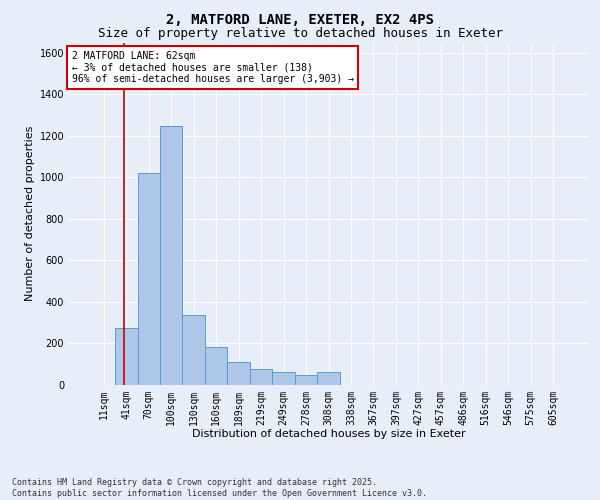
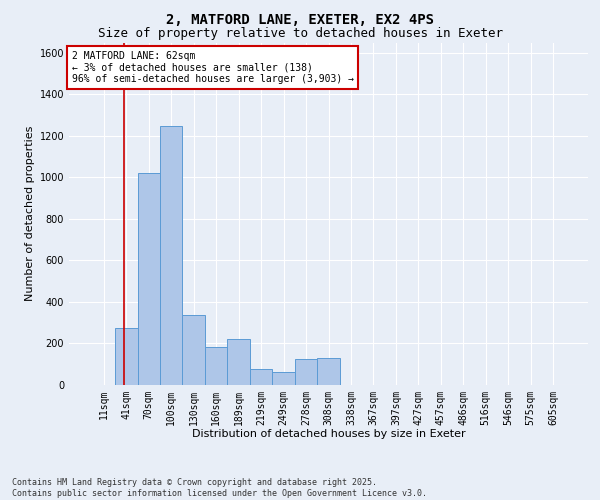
189sqm: 110 -> 220
278sqm: 50 -> 125
308sqm: 65 -> 130
